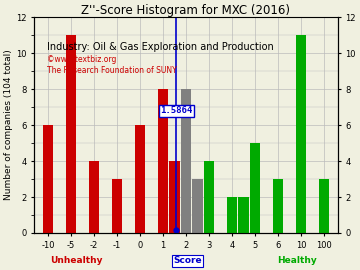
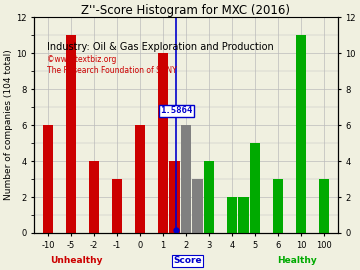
1: 8 -> 10
2: 8 -> 6
